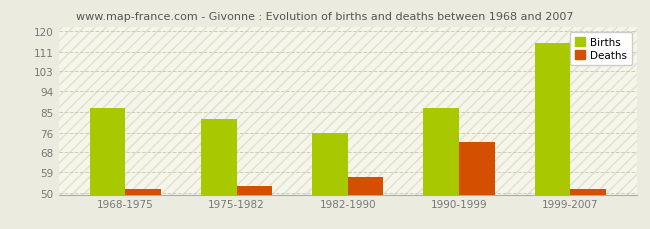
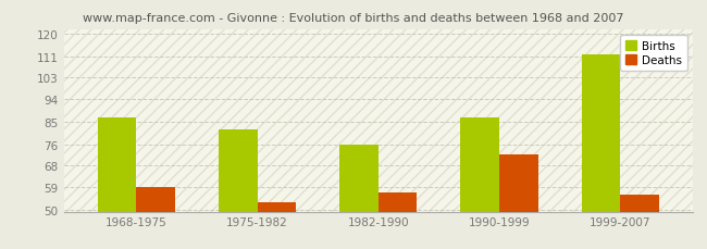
Deaths/1968-1975: 52 -> 59
Births/1999-2007: 115 -> 112
Deaths/1999-2007: 52 -> 56
